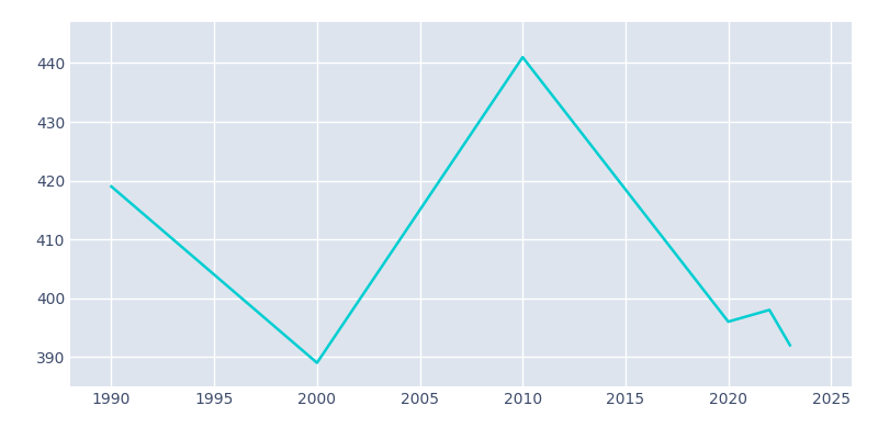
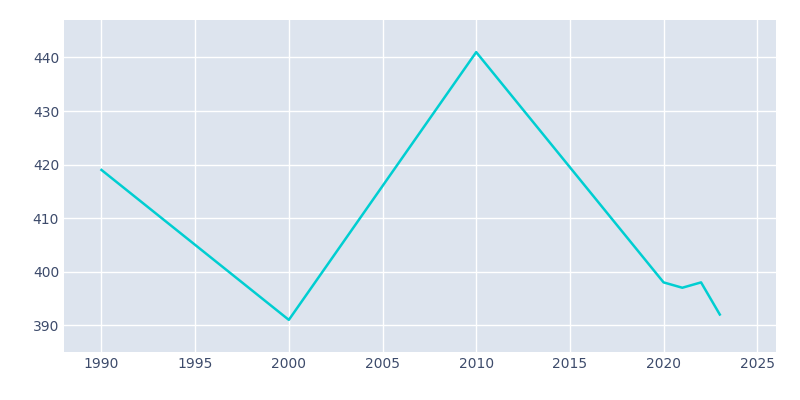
2000: 389 -> 391
2020: 396 -> 398
